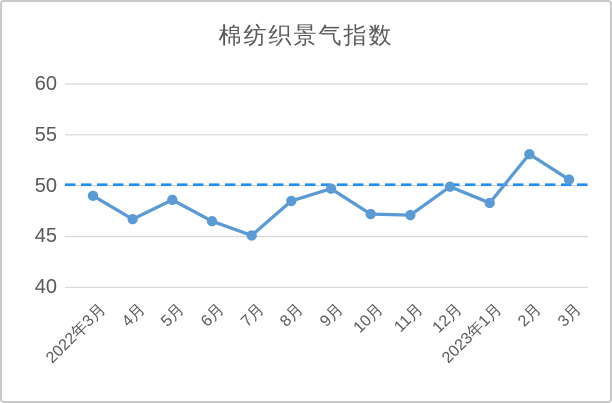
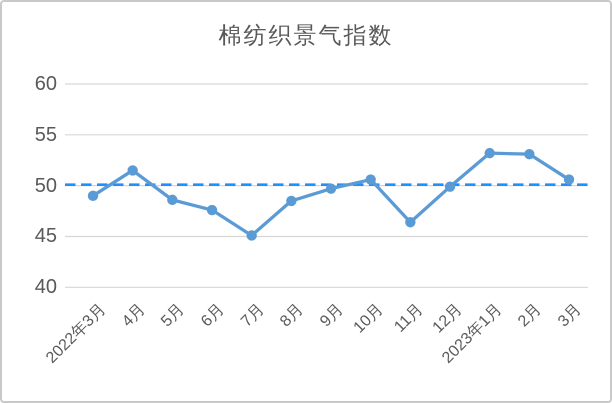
4月: 46.7 -> 51.5
6月: 46.5 -> 47.6
10月: 47.2 -> 50.6
11月: 47.1 -> 46.4
2023年1月: 48.3 -> 53.2
